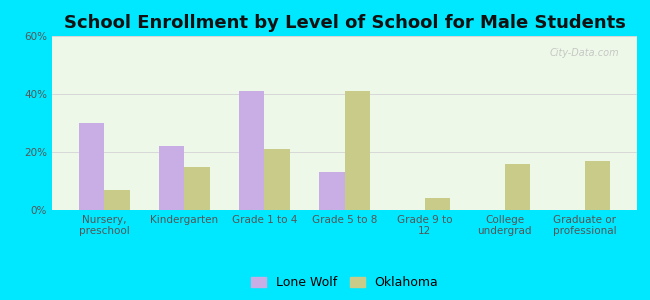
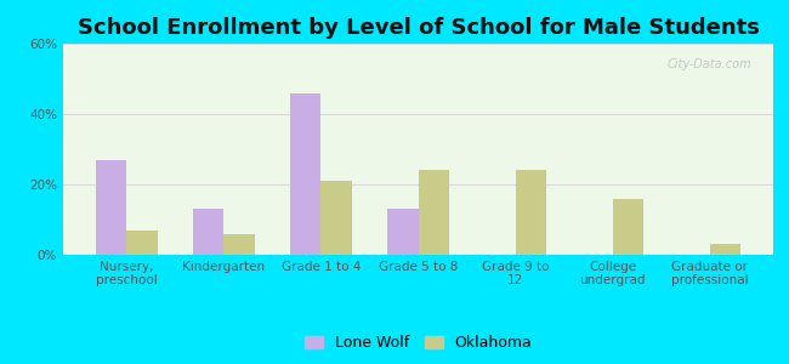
Lone Wolf/Nursery, preschool: 30% -> 27%
Lone Wolf/Kindergarten: 22% -> 13%
Oklahoma/Kindergarten: 15% -> 6%
Lone Wolf/Grade 1 to 4: 41% -> 46%
Oklahoma/Grade 5 to 8: 41% -> 24%
Oklahoma/Grade 9 to 12: 4% -> 24%
Oklahoma/Graduate or professional: 17% -> 3%
